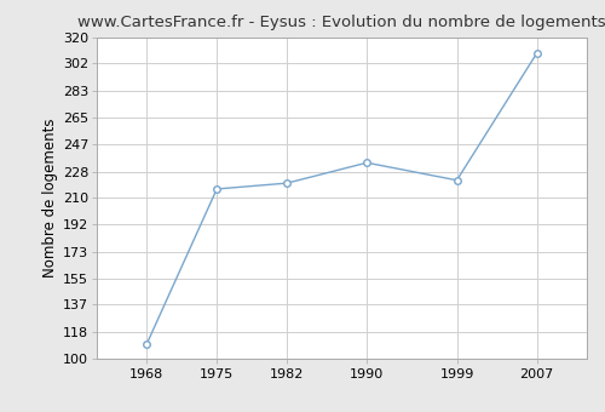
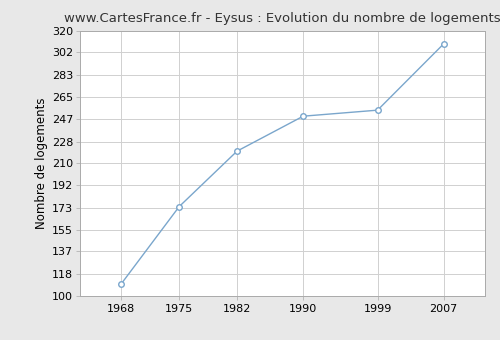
1975: 216 -> 174
1990: 234 -> 249
1999: 222 -> 254
